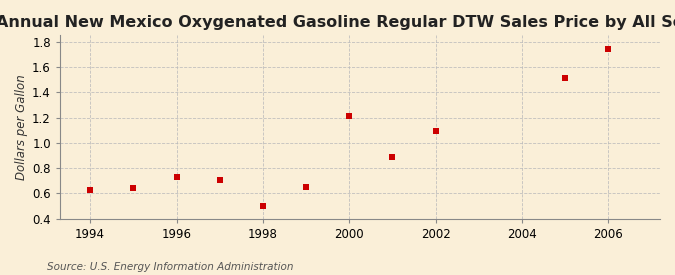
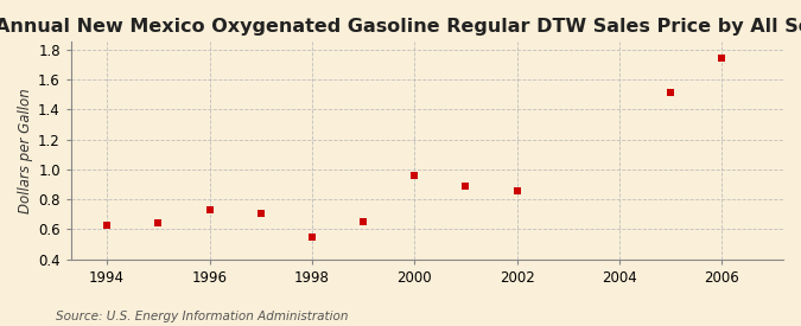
1998: 0.50 -> 0.55
2000: 1.21 -> 0.96
2002: 1.09 -> 0.86
